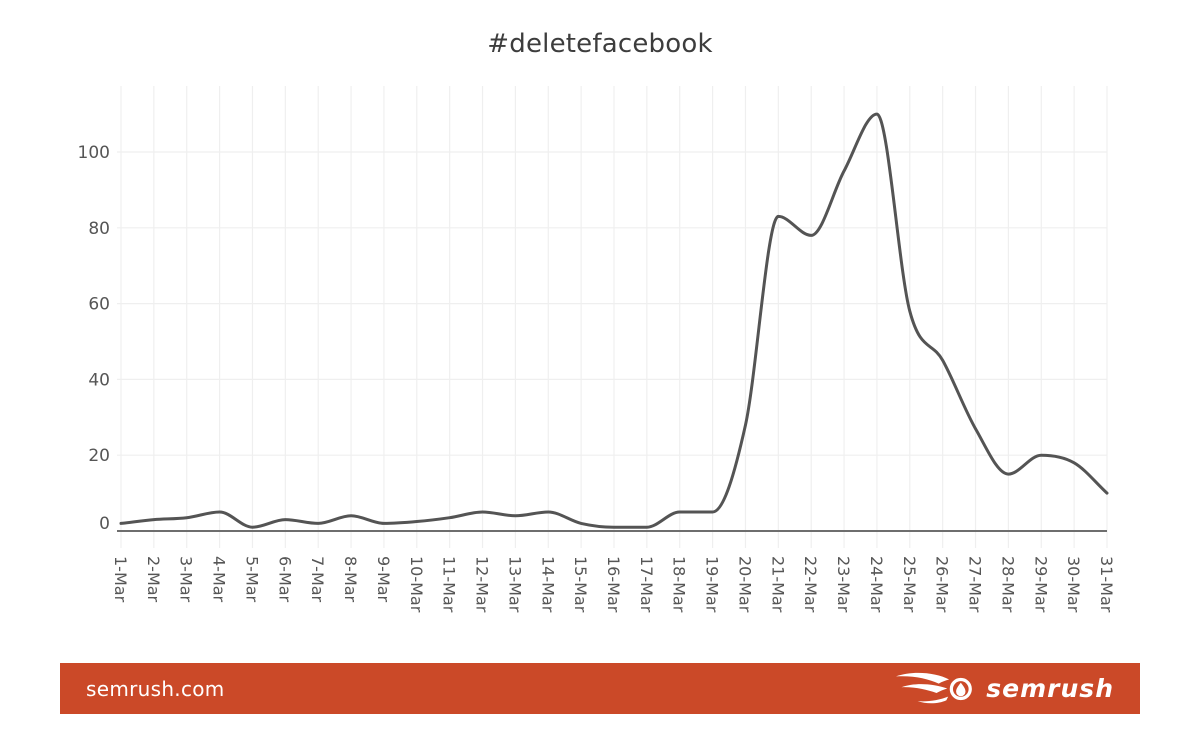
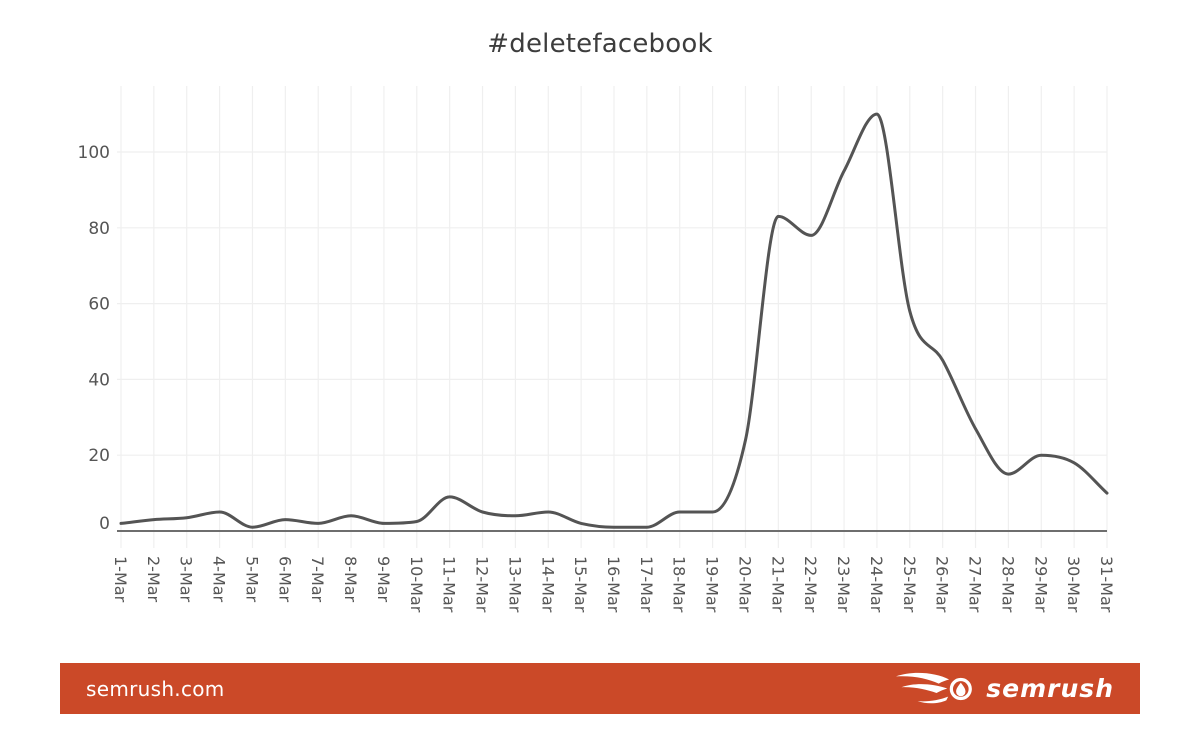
11-Mar: 4 -> 9
20-Mar: 28 -> 24
